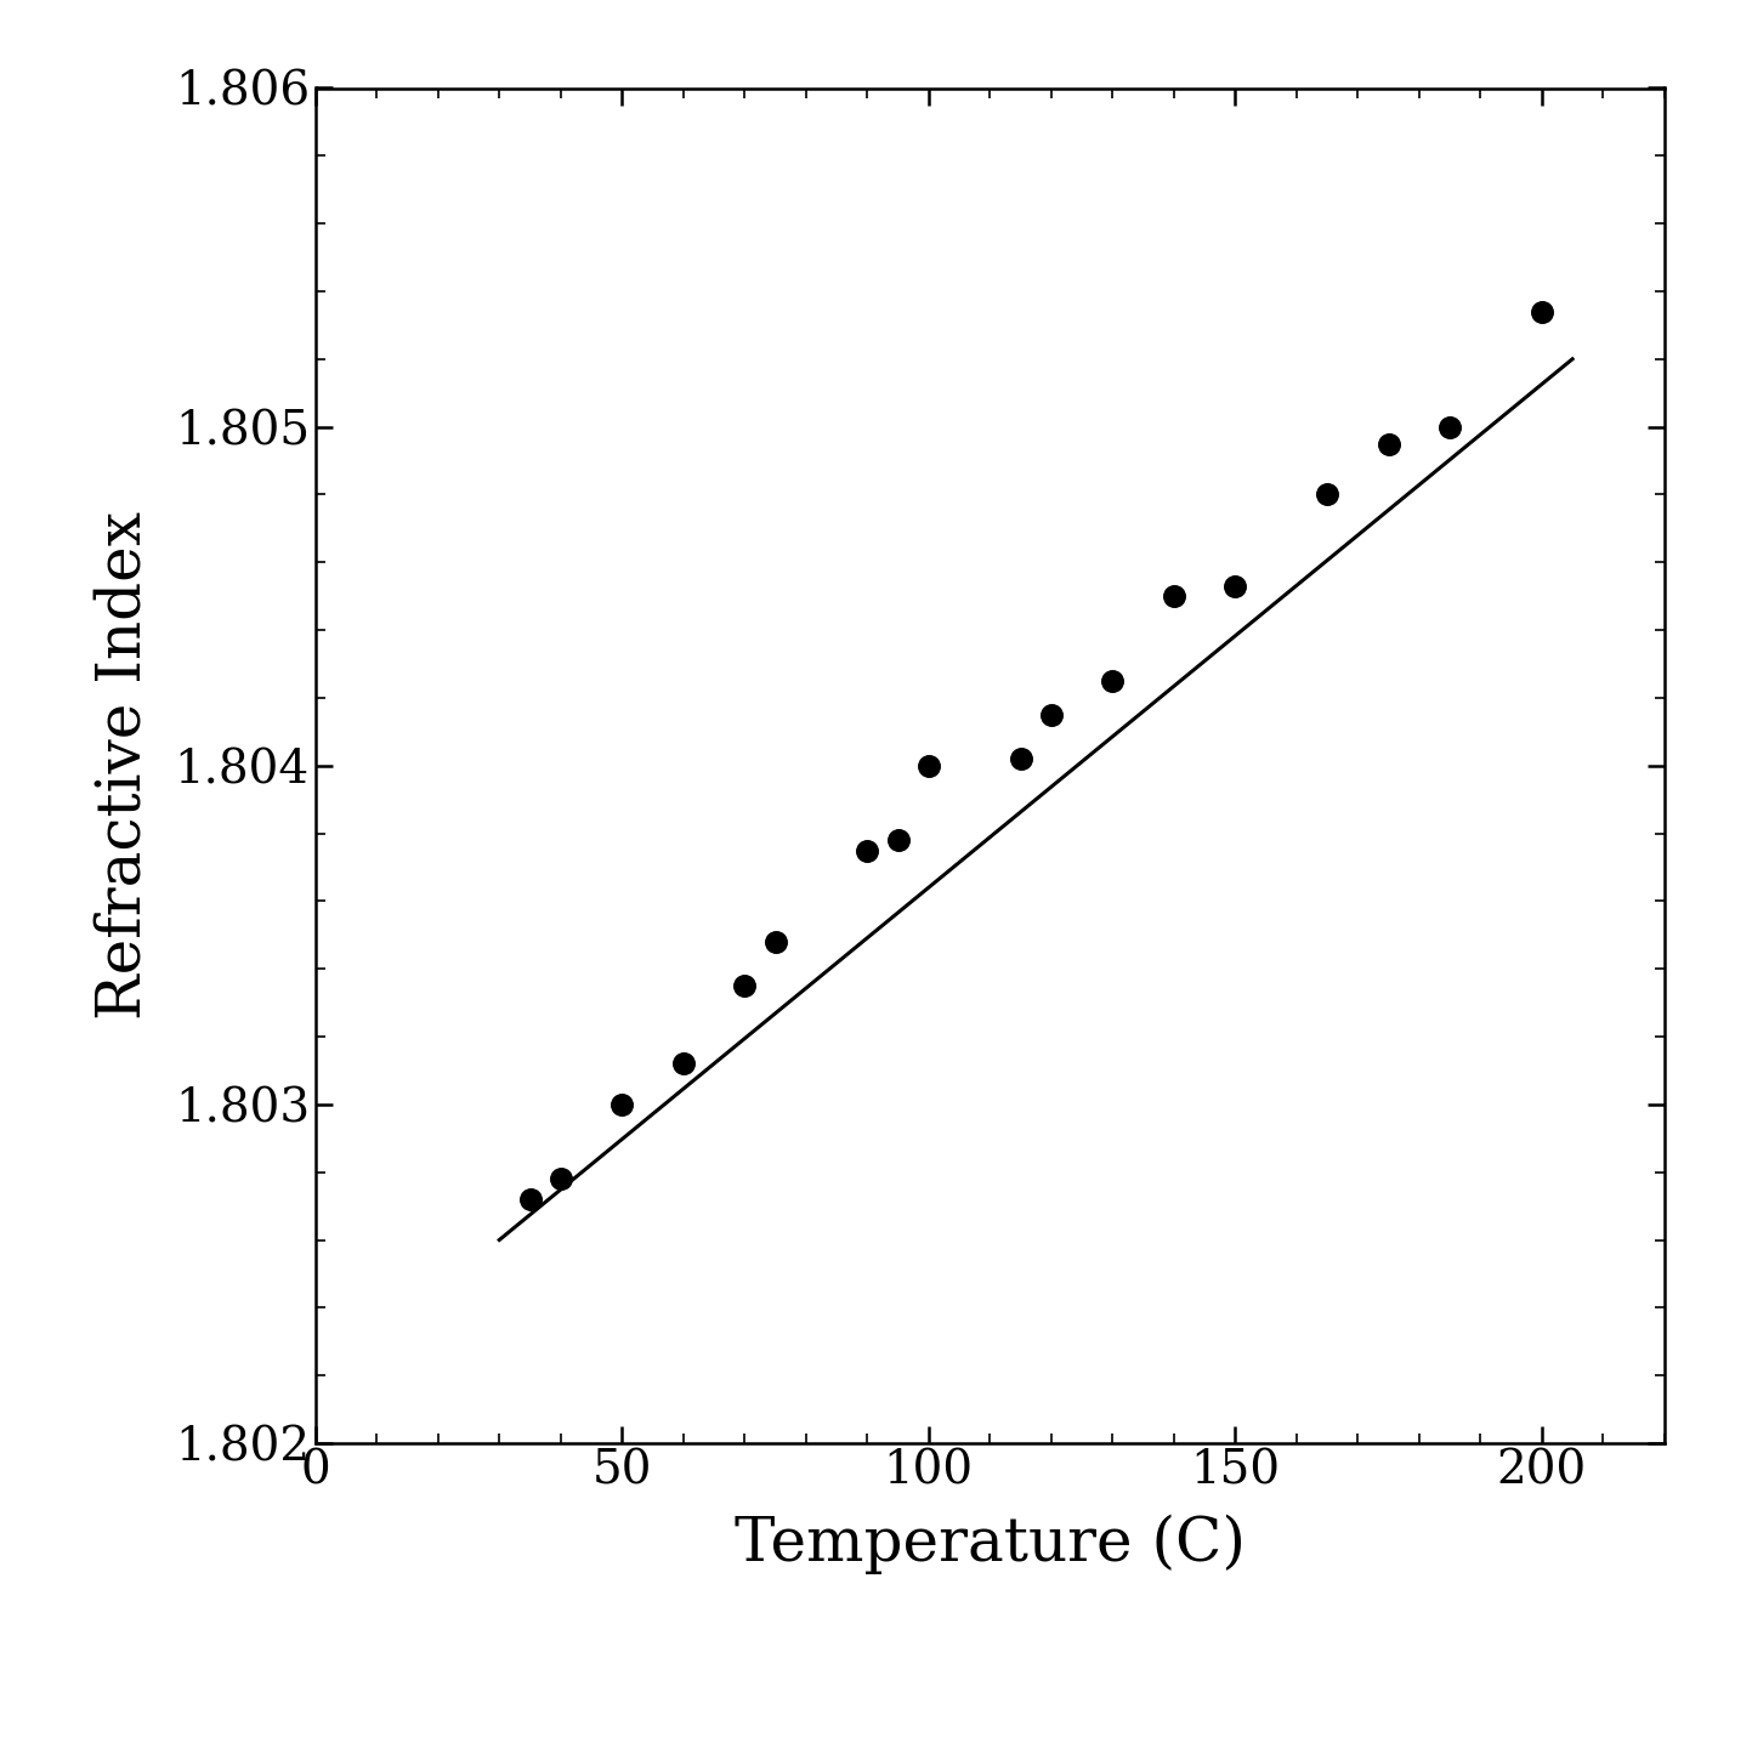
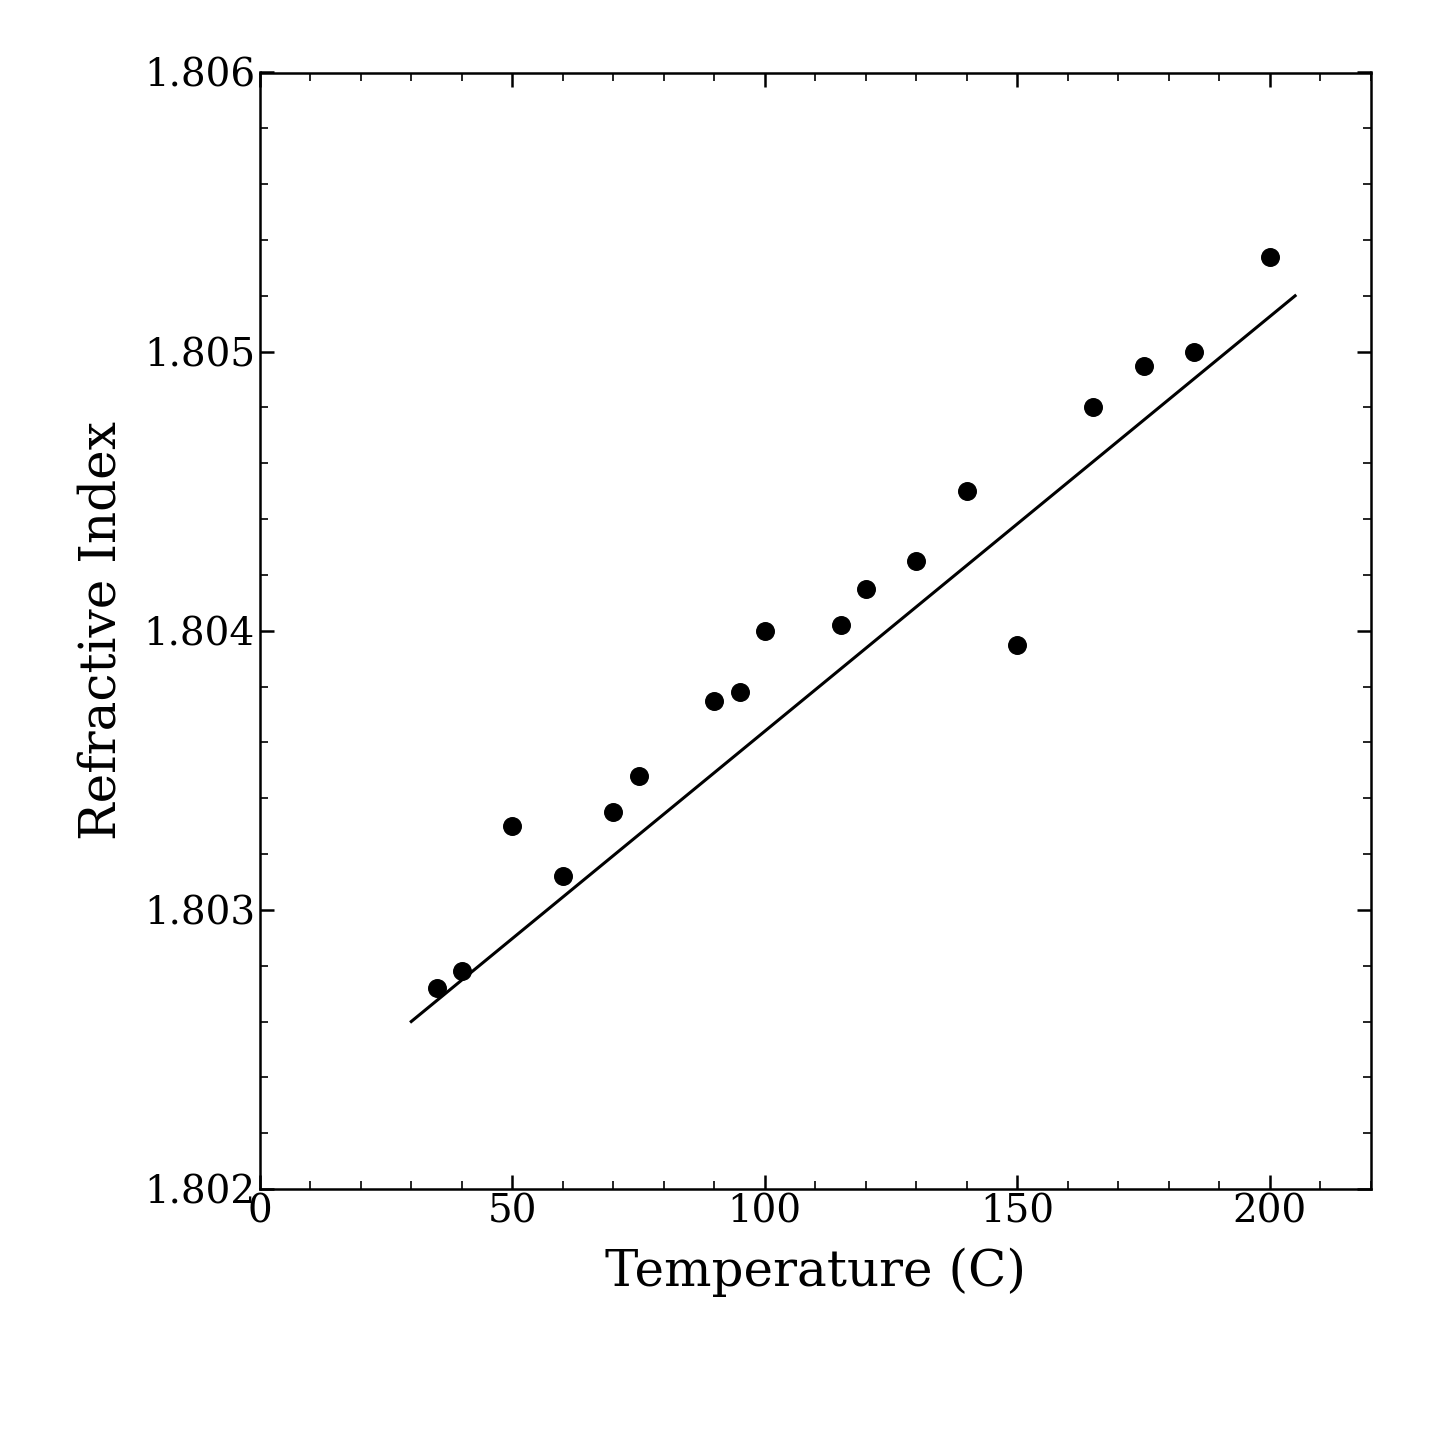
50: 1.80300 -> 1.80330
150: 1.80453 -> 1.80395
